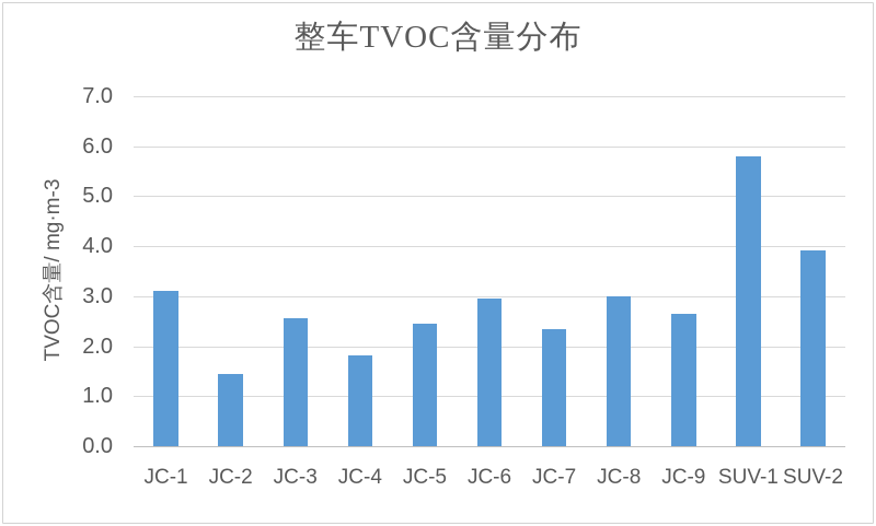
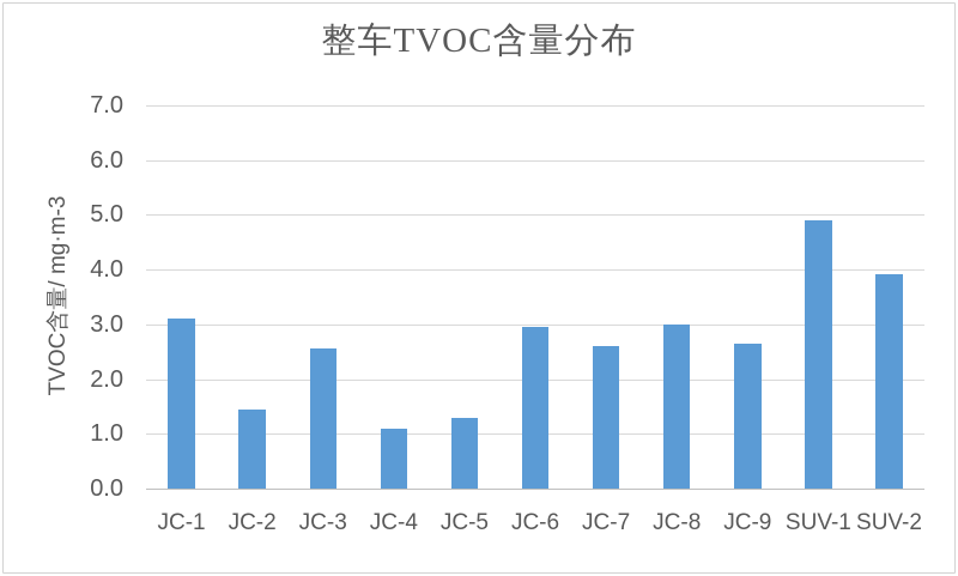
JC-4: 1.8 -> 1.1
JC-5: 2.5 -> 1.3
JC-7: 2.4 -> 2.6
SUV-1: 5.8 -> 4.9
